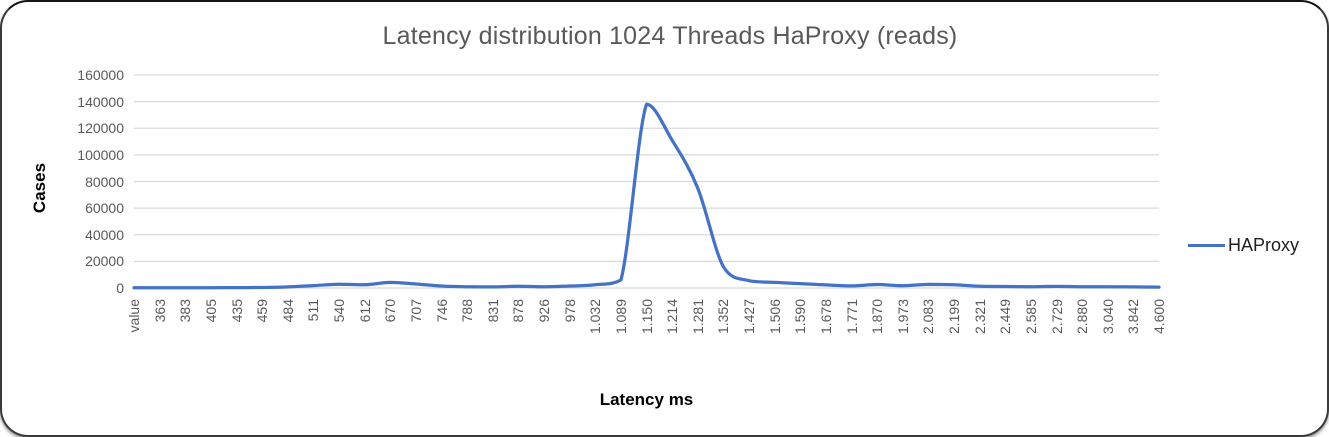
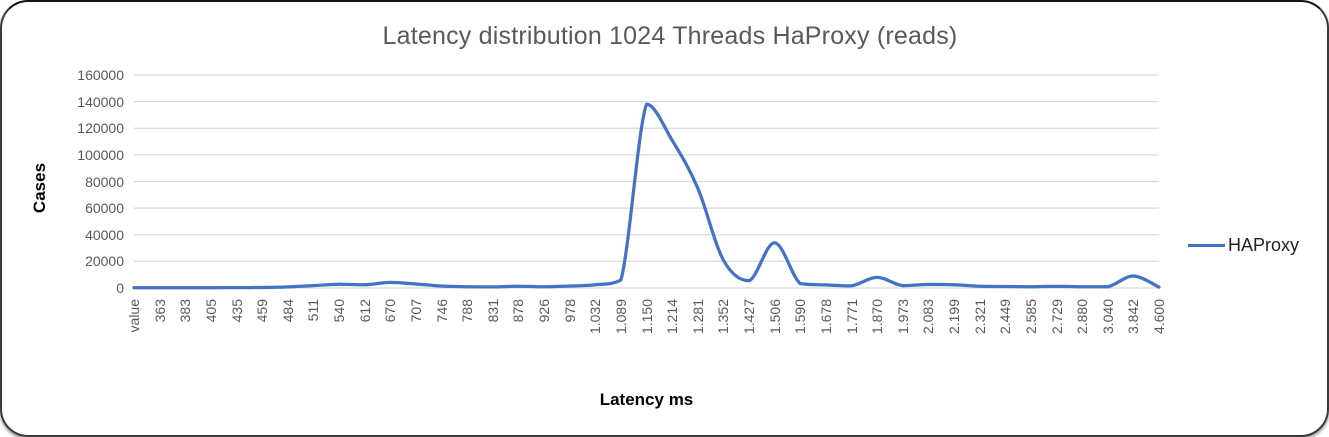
1.352: 16000 -> 21000
1.506: 4000 -> 34000
1.870: 3000 -> 8000
3.842: 1000 -> 9000
